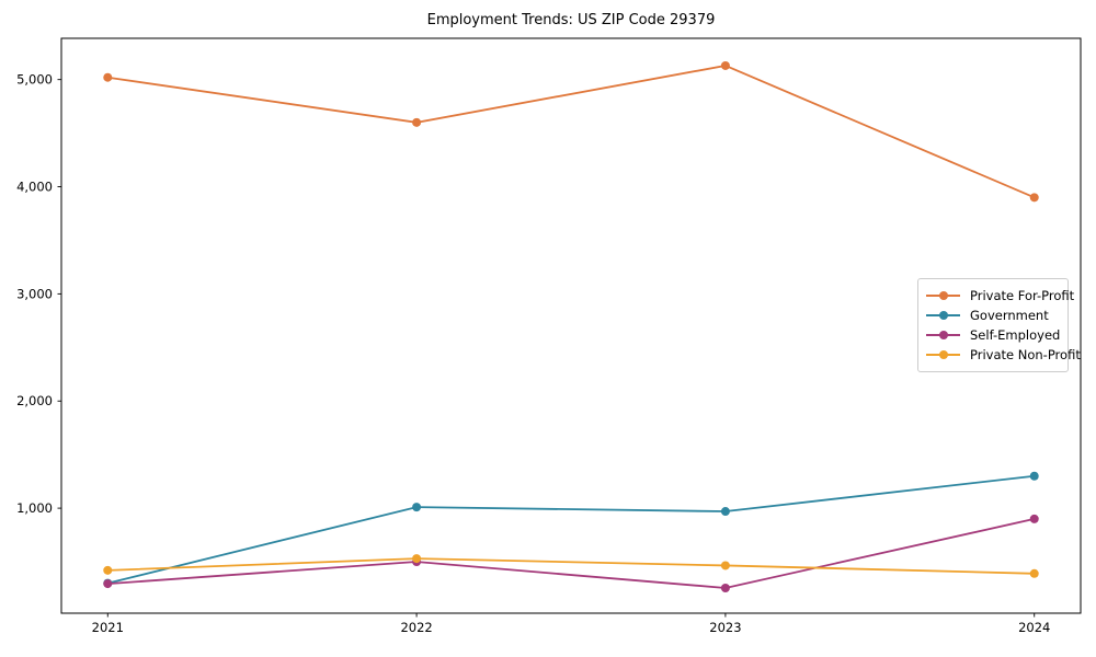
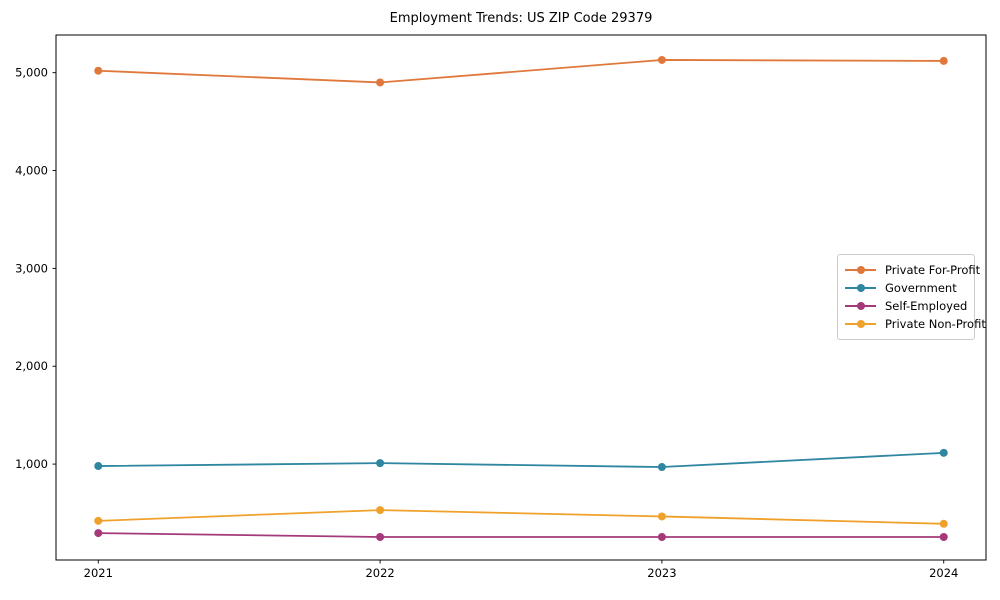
Government/2021: 300 -> 1000
Private For-Profit/2022: 4600 -> 4900
Self-Employed/2022: 500 -> 300
Private For-Profit/2024: 3900 -> 5100
Government/2024: 1300 -> 1100
Self-Employed/2024: 900 -> 300
